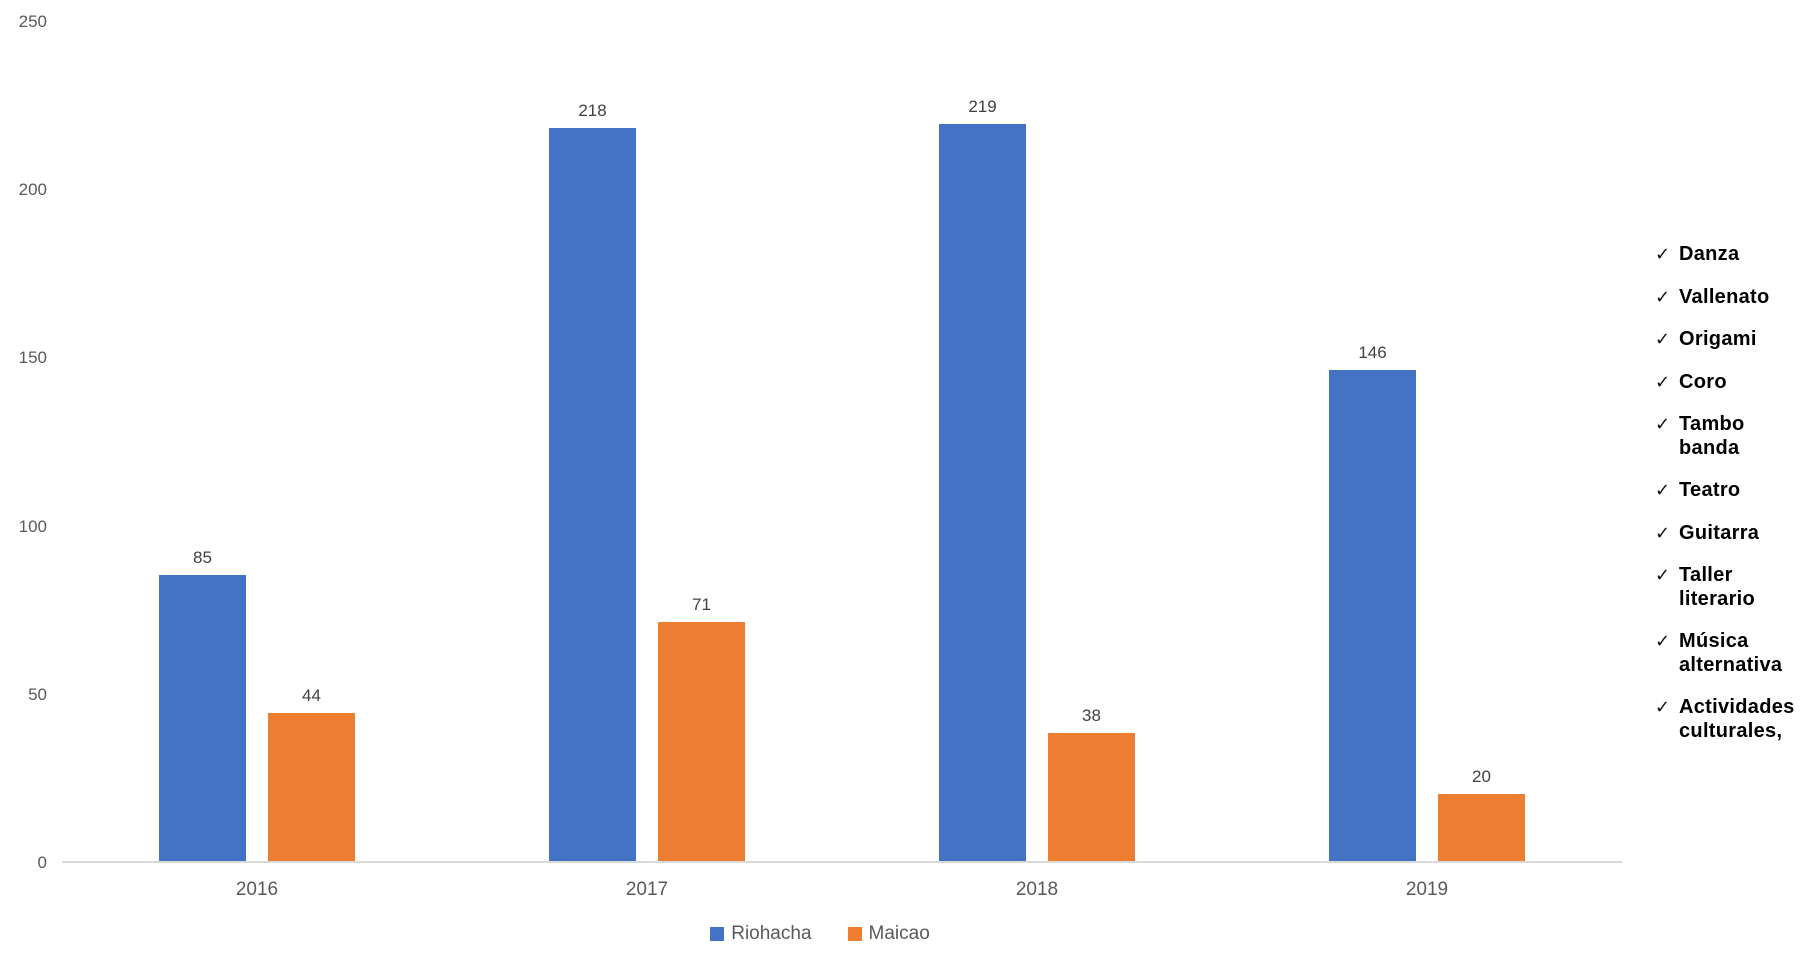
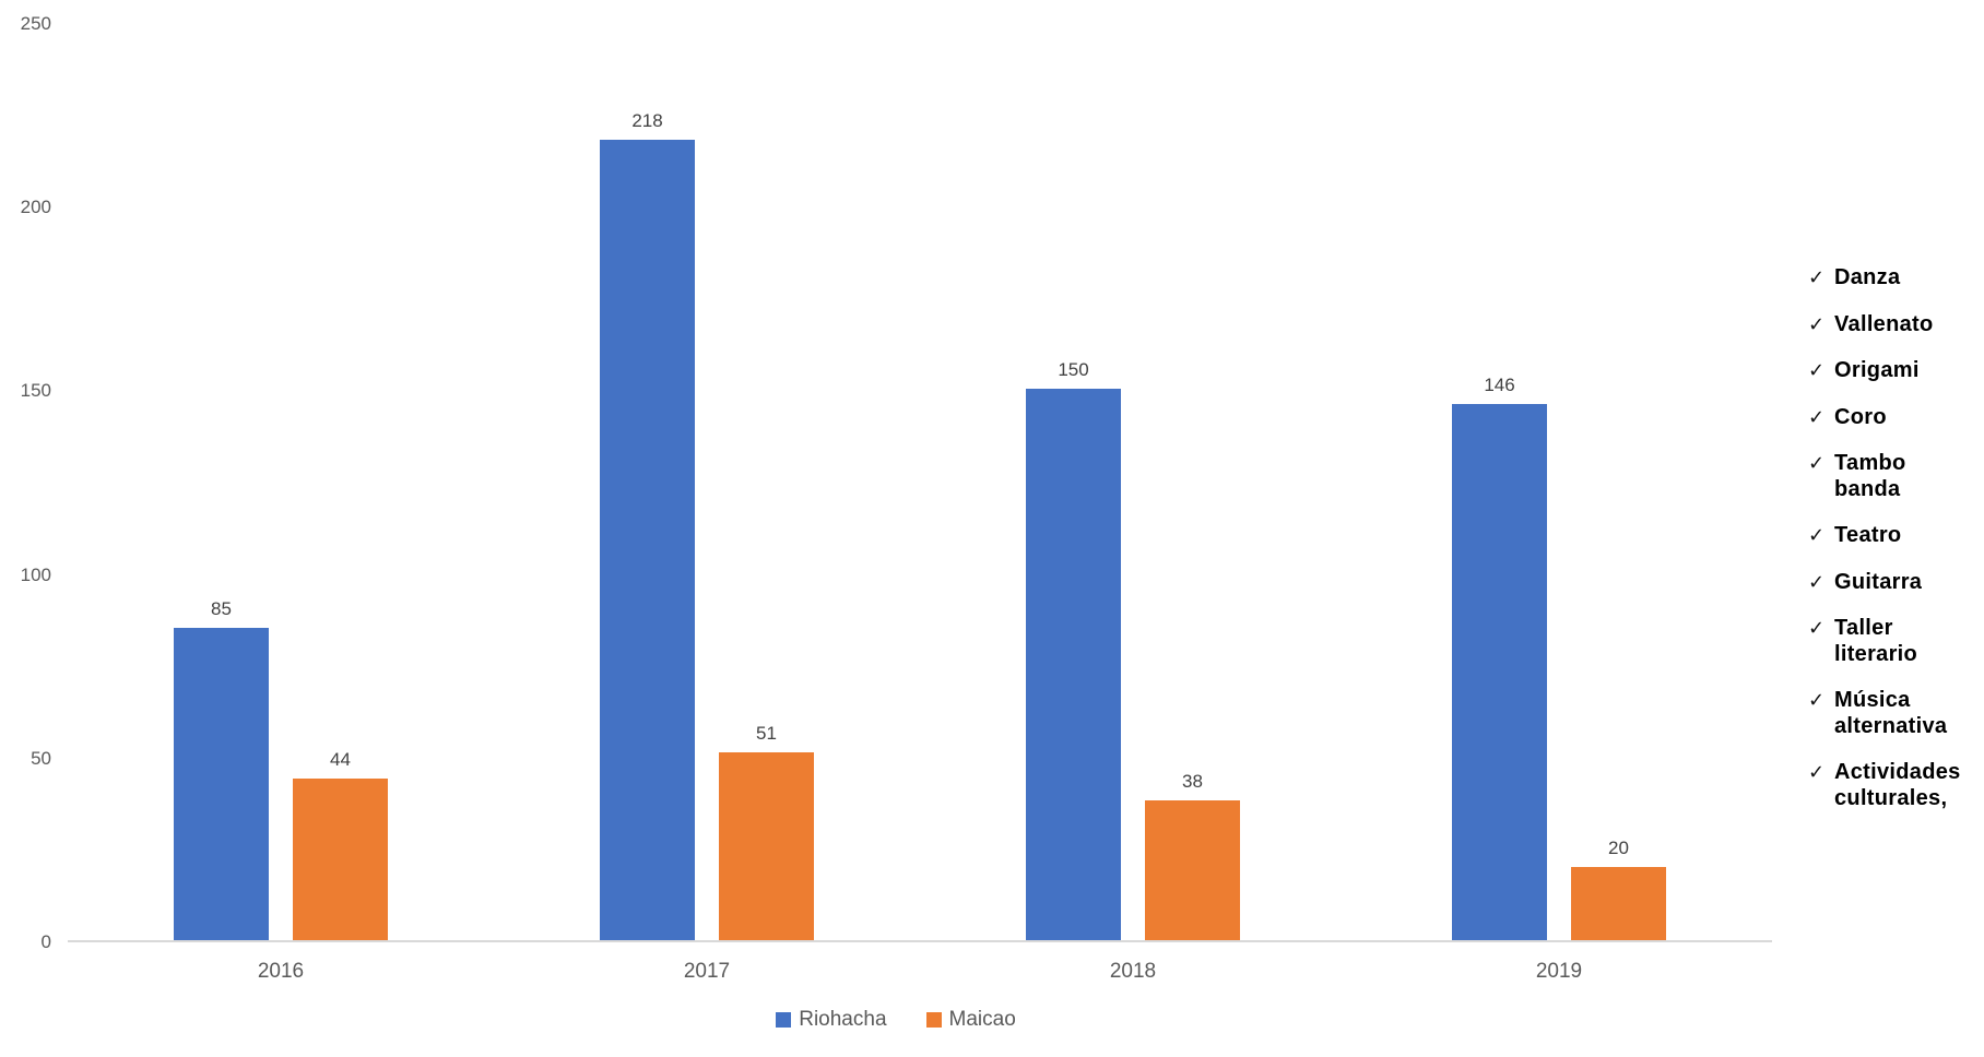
Maicao/2017: 71 -> 51
Riohacha/2018: 219 -> 150
